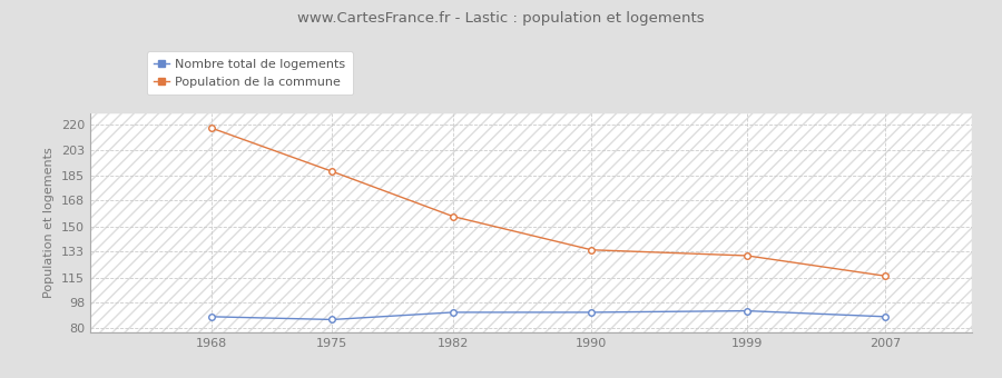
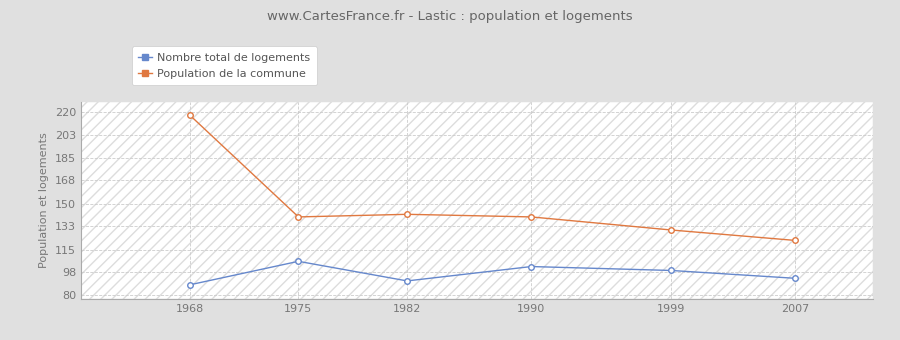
Nombre total de logements/1975: 86 -> 106
Population de la commune/1975: 188 -> 140
Population de la commune/1982: 157 -> 142
Nombre total de logements/1990: 91 -> 102
Population de la commune/1990: 134 -> 140
Nombre total de logements/1999: 92 -> 99
Nombre total de logements/2007: 88 -> 93
Population de la commune/2007: 116 -> 122
